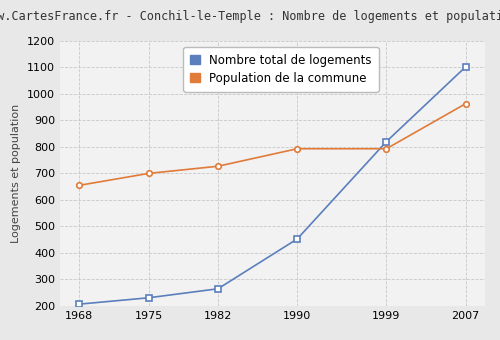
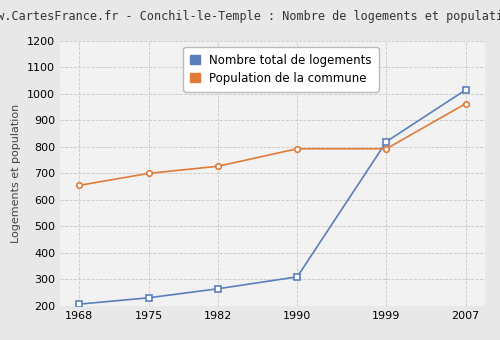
Nombre total de logements/1990: 453 -> 310
Nombre total de logements/2007: 1102 -> 1015
